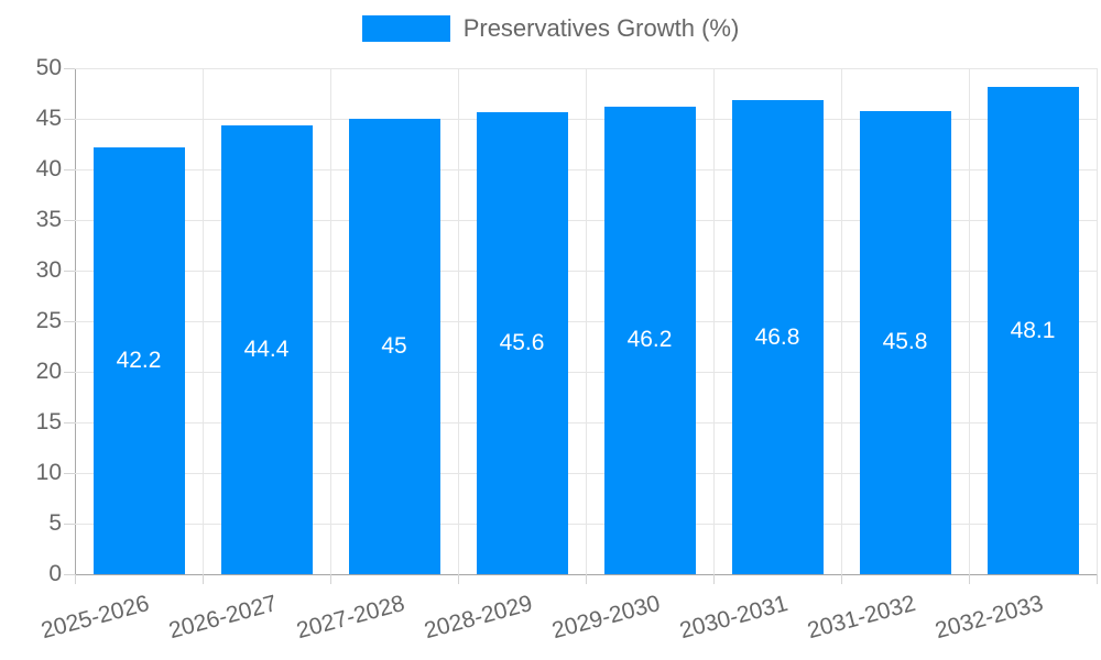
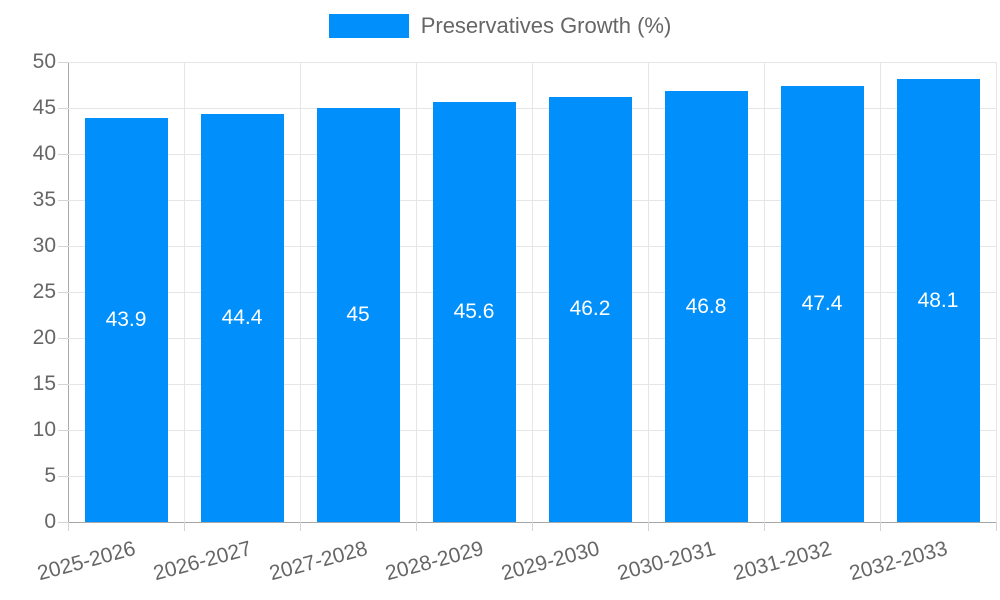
2025-2026: 42.2 -> 43.9
2031-2032: 45.8 -> 47.4
